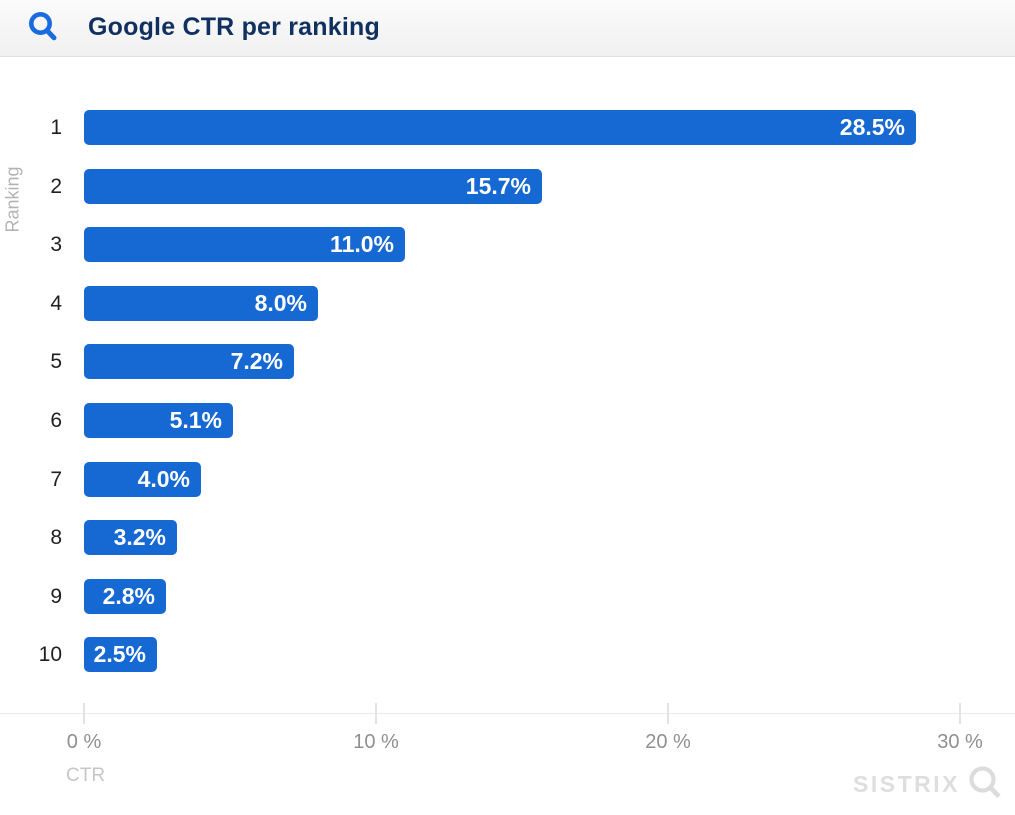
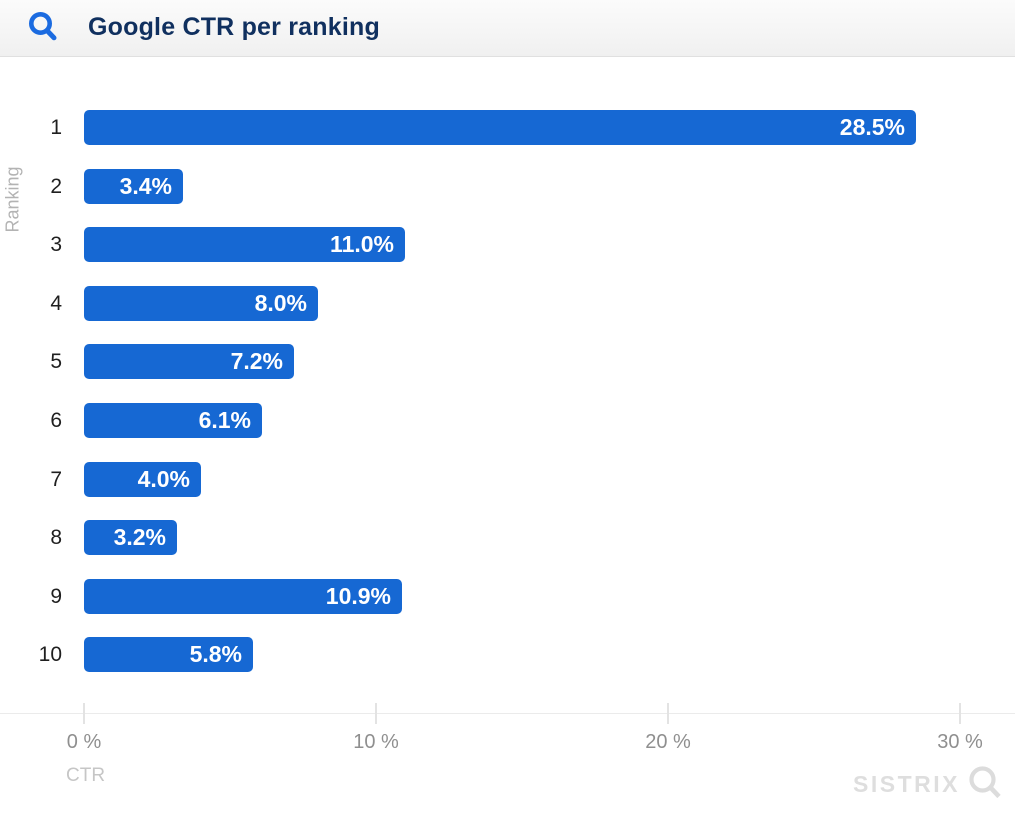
2: 15.7% -> 3.4%
6: 5.1% -> 6.1%
9: 2.8% -> 10.9%
10: 2.5% -> 5.8%
